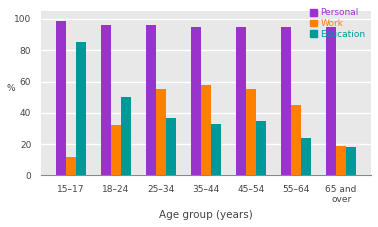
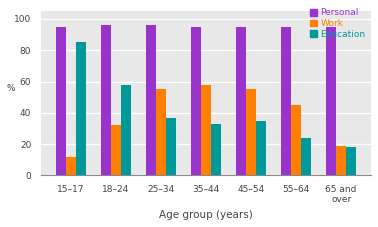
Personal/15–17: 99 -> 95
Education/18–24: 50 -> 58
